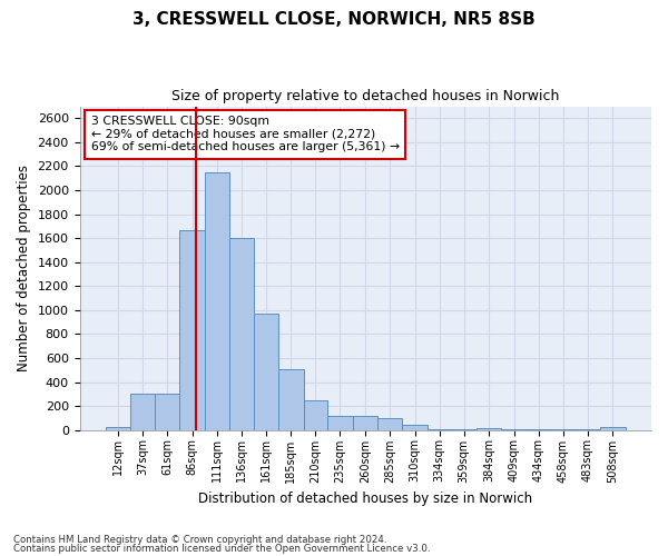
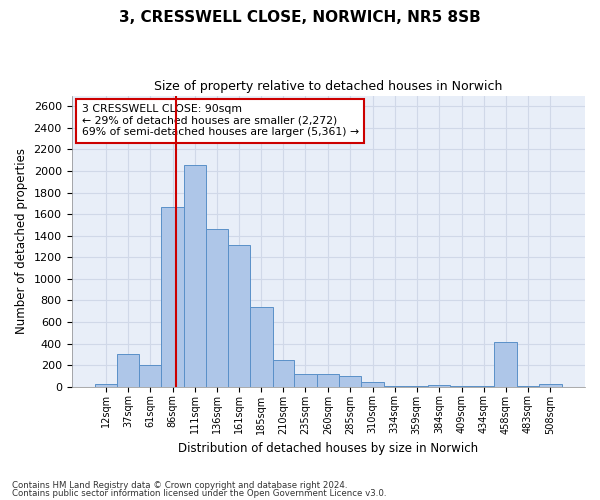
61sqm: 300 -> 200
111sqm: 2150 -> 2060
136sqm: 1600 -> 1460
161sqm: 970 -> 1310
185sqm: 510 -> 740
458sqm: 0 -> 410
